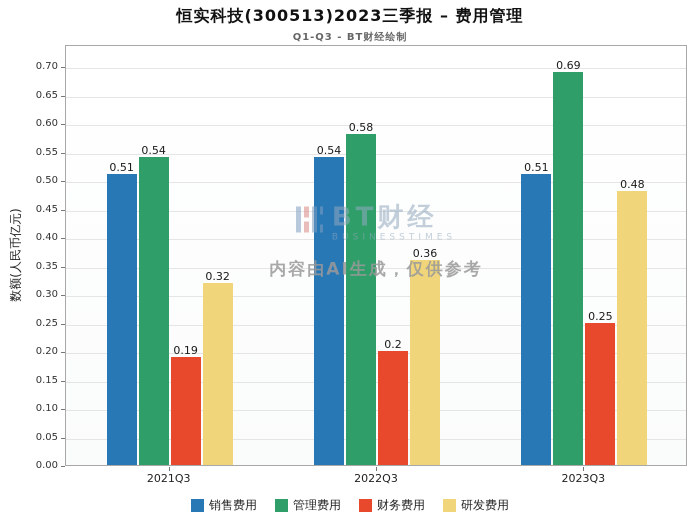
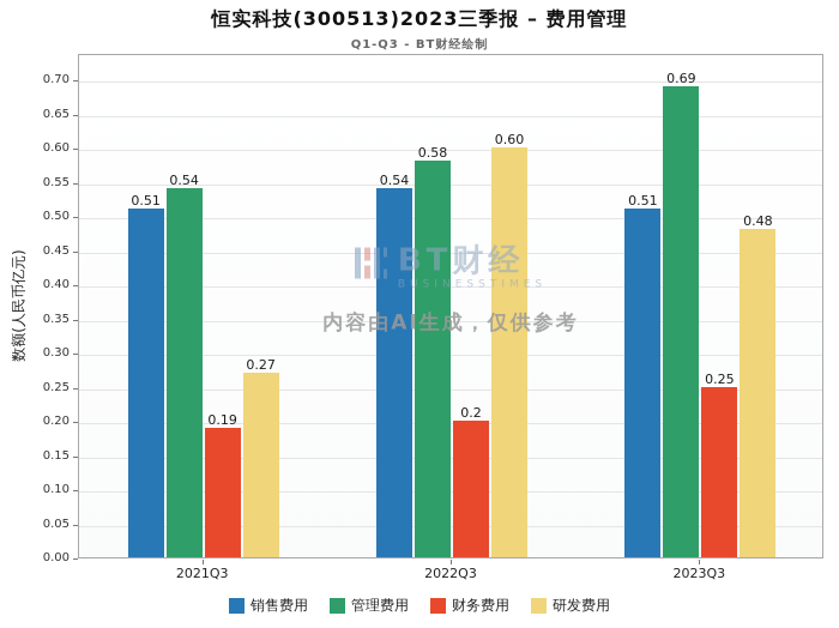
研发费用/2021Q3: 0.32 -> 0.27
研发费用/2022Q3: 0.36 -> 0.60
